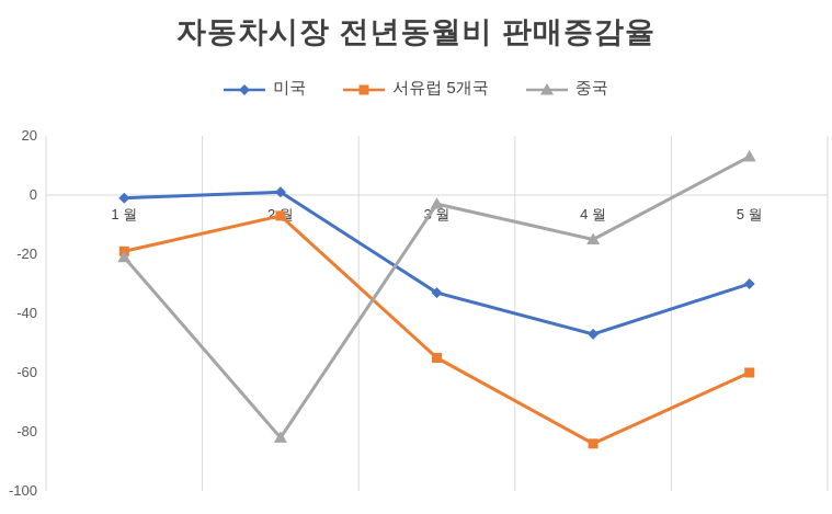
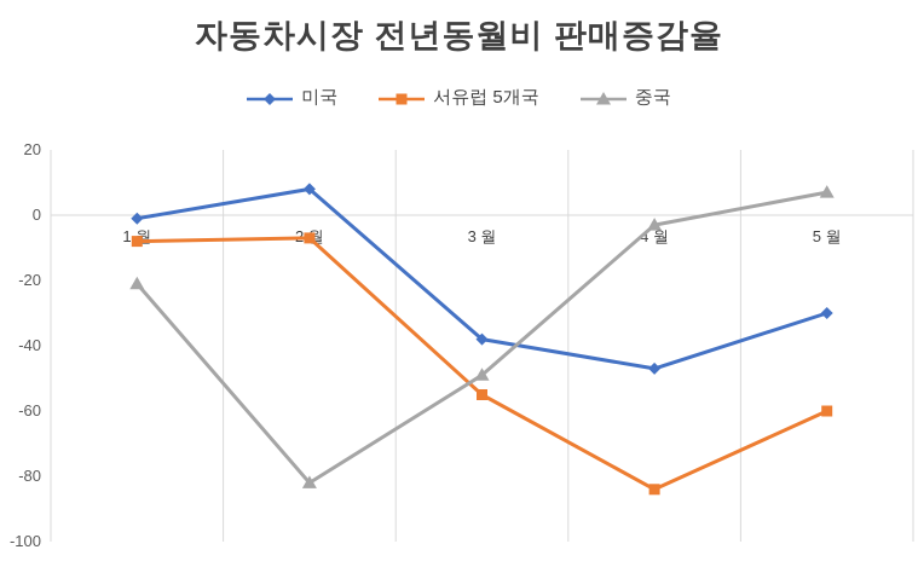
서유럽 5개국/1 월: -19 -> -8
미국/2 월: 1 -> 8
미국/3 월: -33 -> -38
중국/3 월: -3 -> -49
중국/4 월: -15 -> -3
중국/5 월: 13 -> 7
